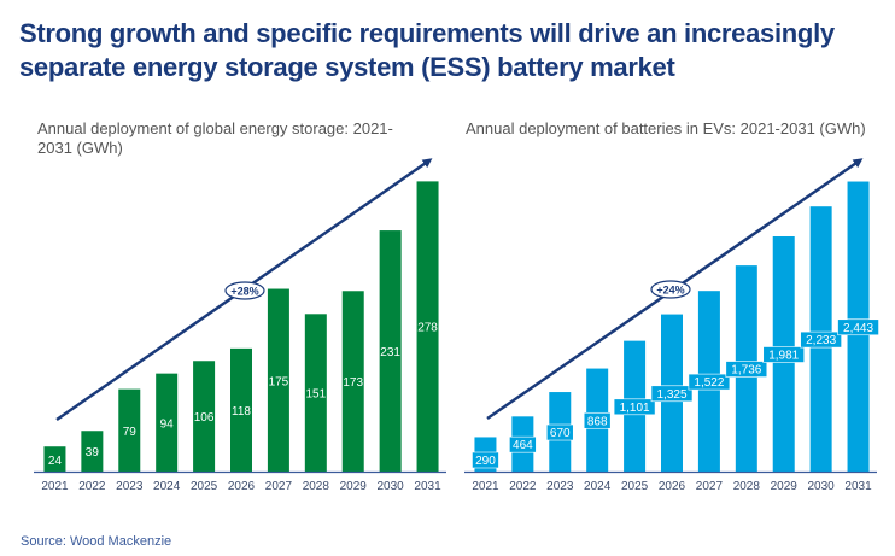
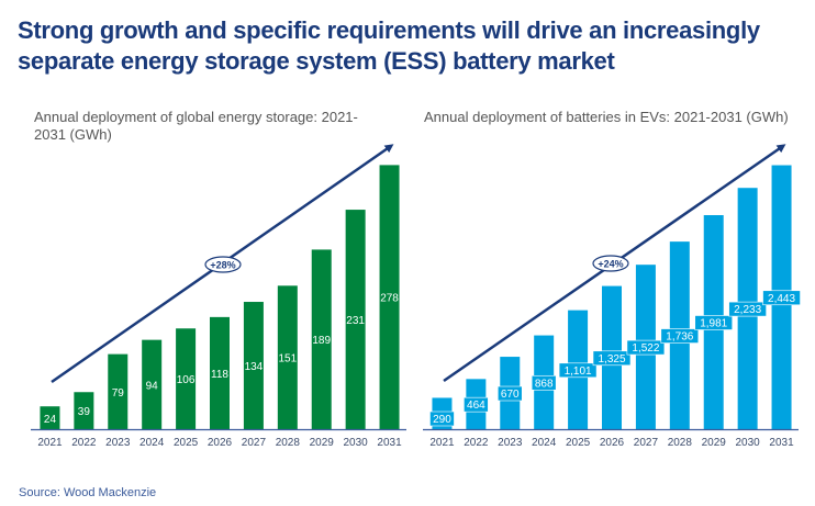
Annual deployment of global energy storage: 2021-2031 (GWh)/2027: 175 -> 134
Annual deployment of global energy storage: 2021-2031 (GWh)/2029: 173 -> 189
